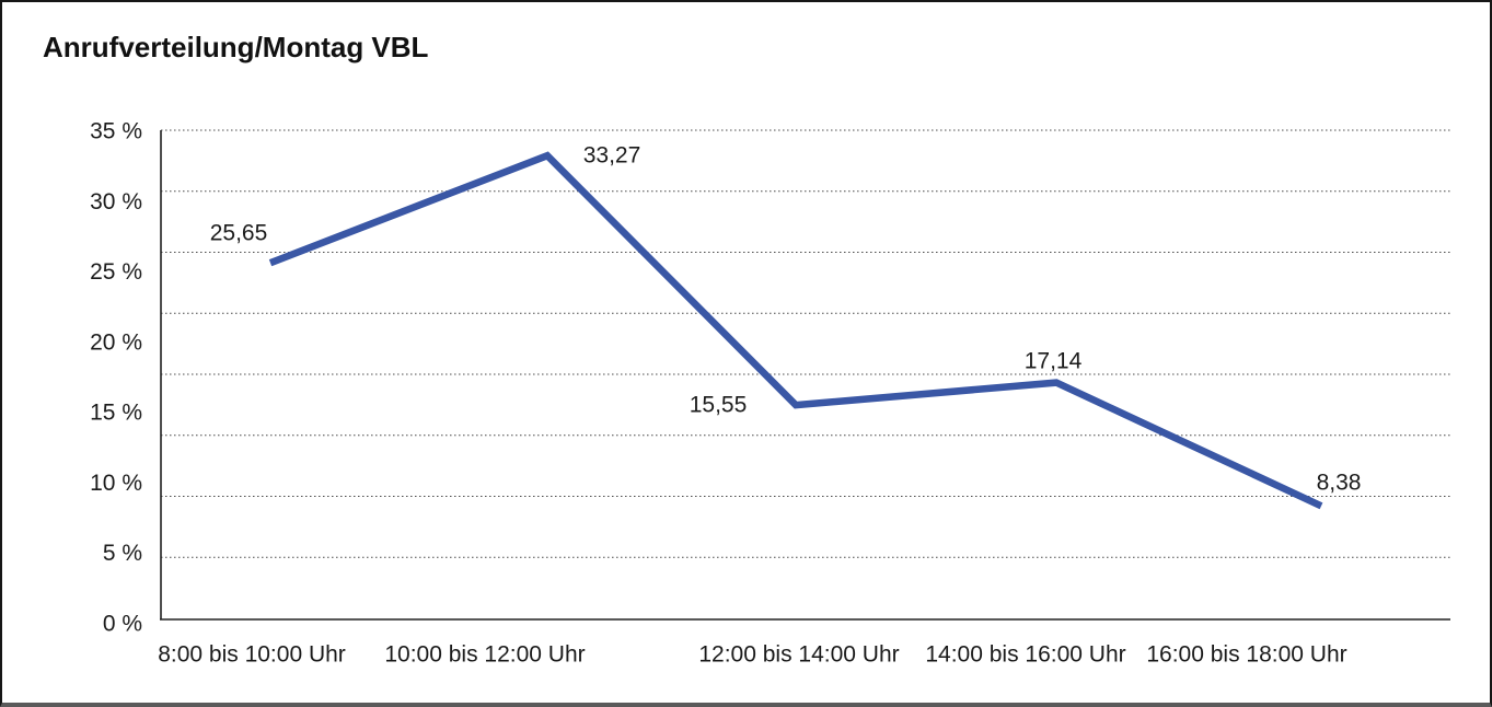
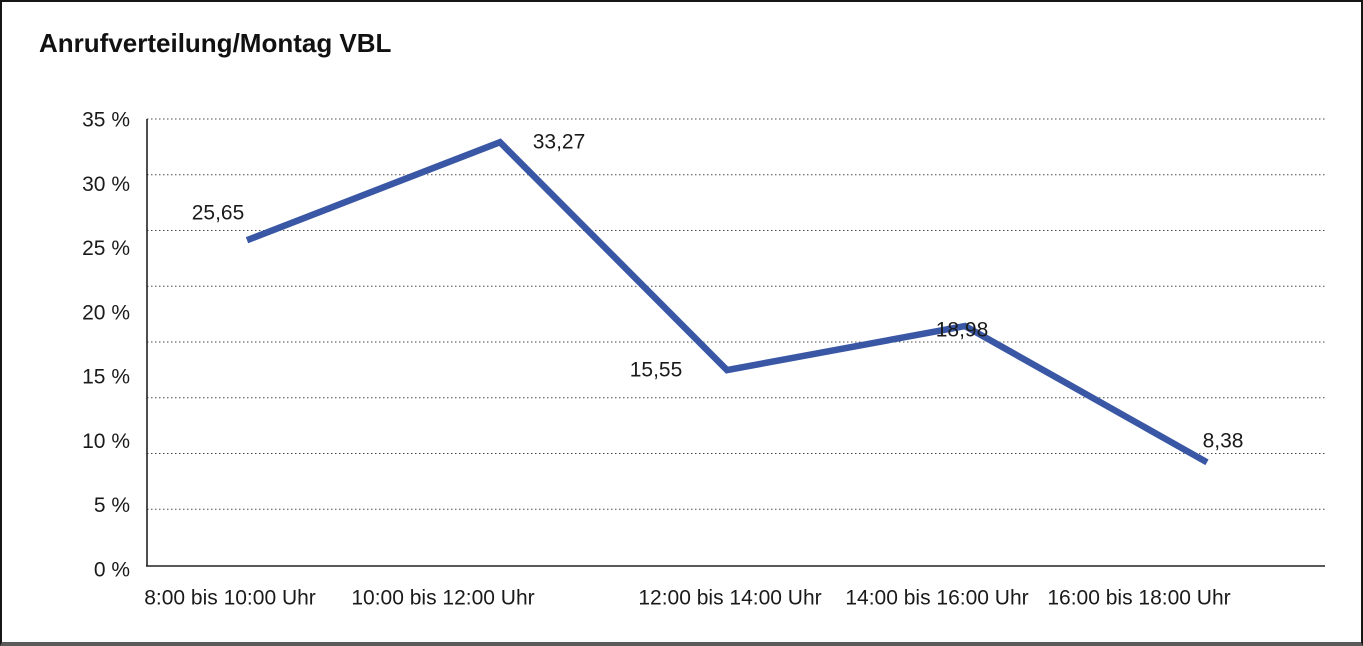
14:00 bis 16:00 Uhr: 17,14 -> 18,98
